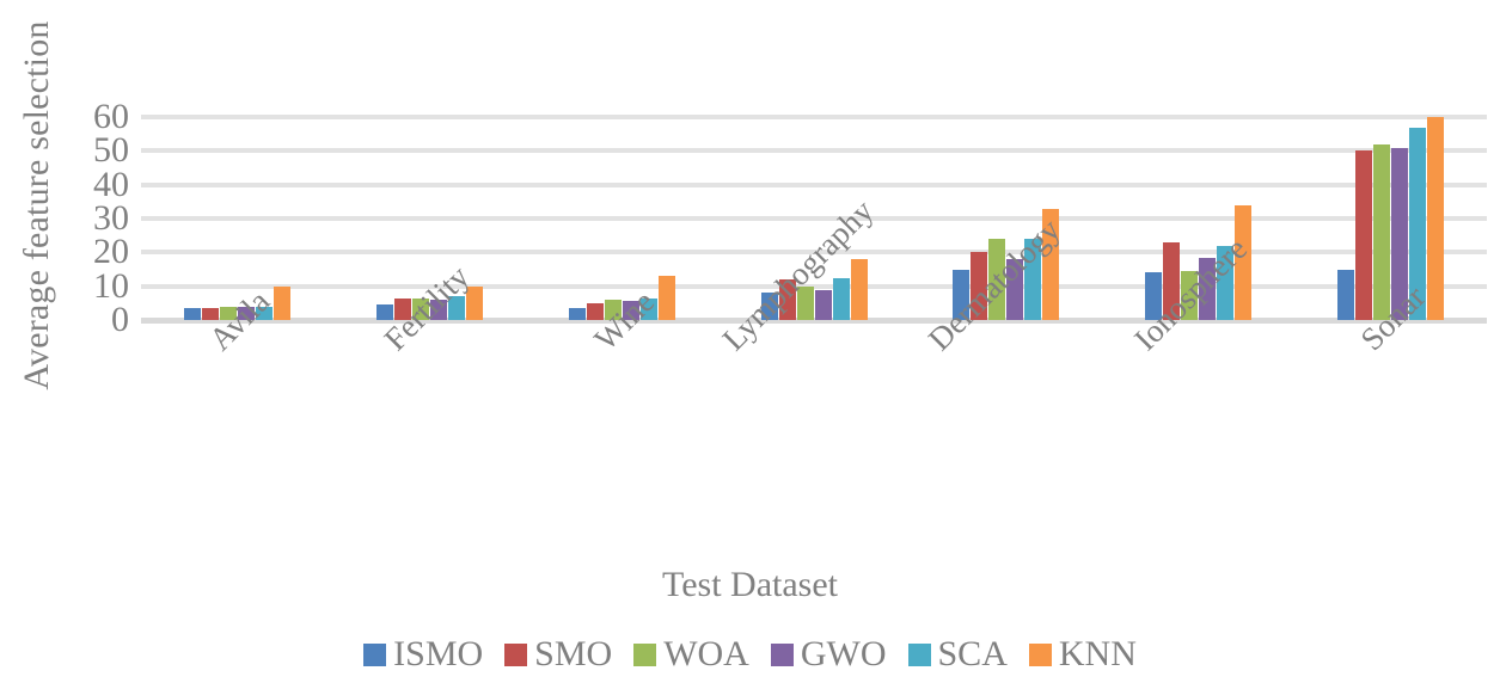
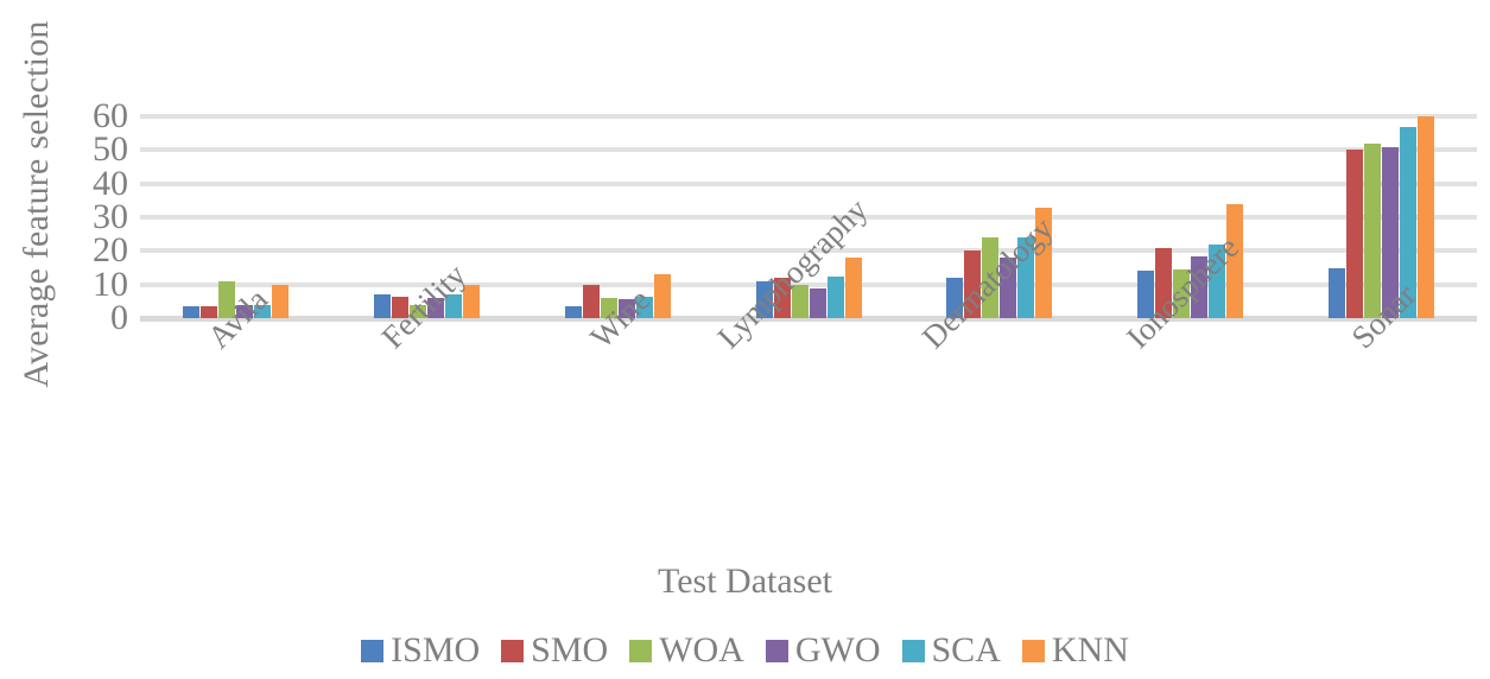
WOA/Avila: 4 -> 11
ISMO/Fertility: 4 -> 7
WOA/Fertility: 6 -> 4
SMO/Wine: 5 -> 10
ISMO/Lymphography: 8 -> 11
ISMO/Dermatology: 15 -> 12
SMO/Ionosphere: 23 -> 21
